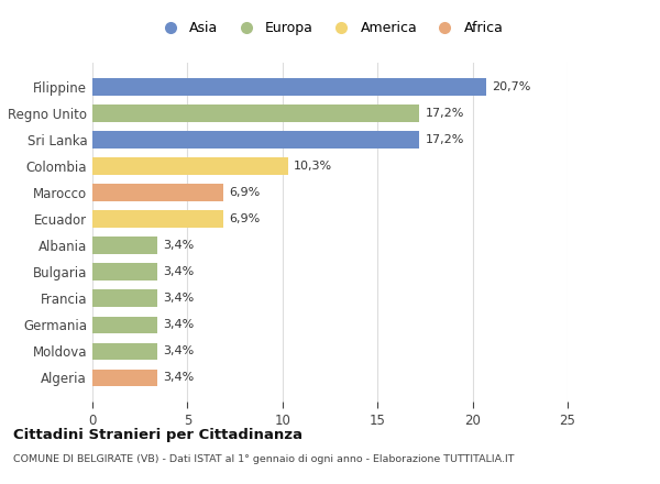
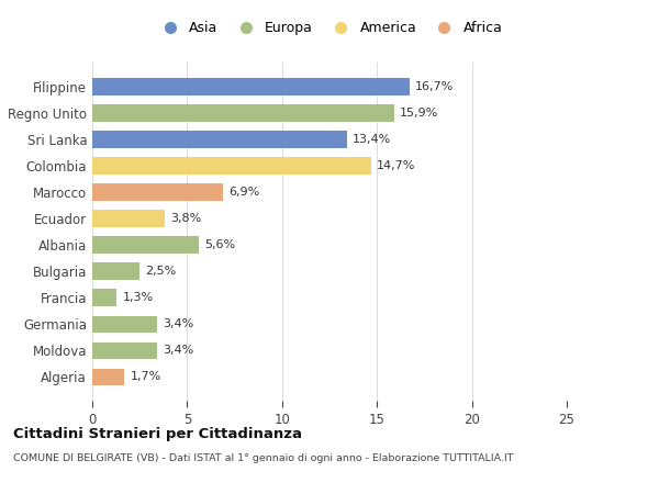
Filippine: 20,7% -> 16,7%
Regno Unito: 17,2% -> 15,9%
Sri Lanka: 17,2% -> 13,4%
Colombia: 10,3% -> 14,7%
Ecuador: 6,9% -> 3,8%
Albania: 3,4% -> 5,6%
Bulgaria: 3,4% -> 2,5%
Francia: 3,4% -> 1,3%
Algeria: 3,4% -> 1,7%
